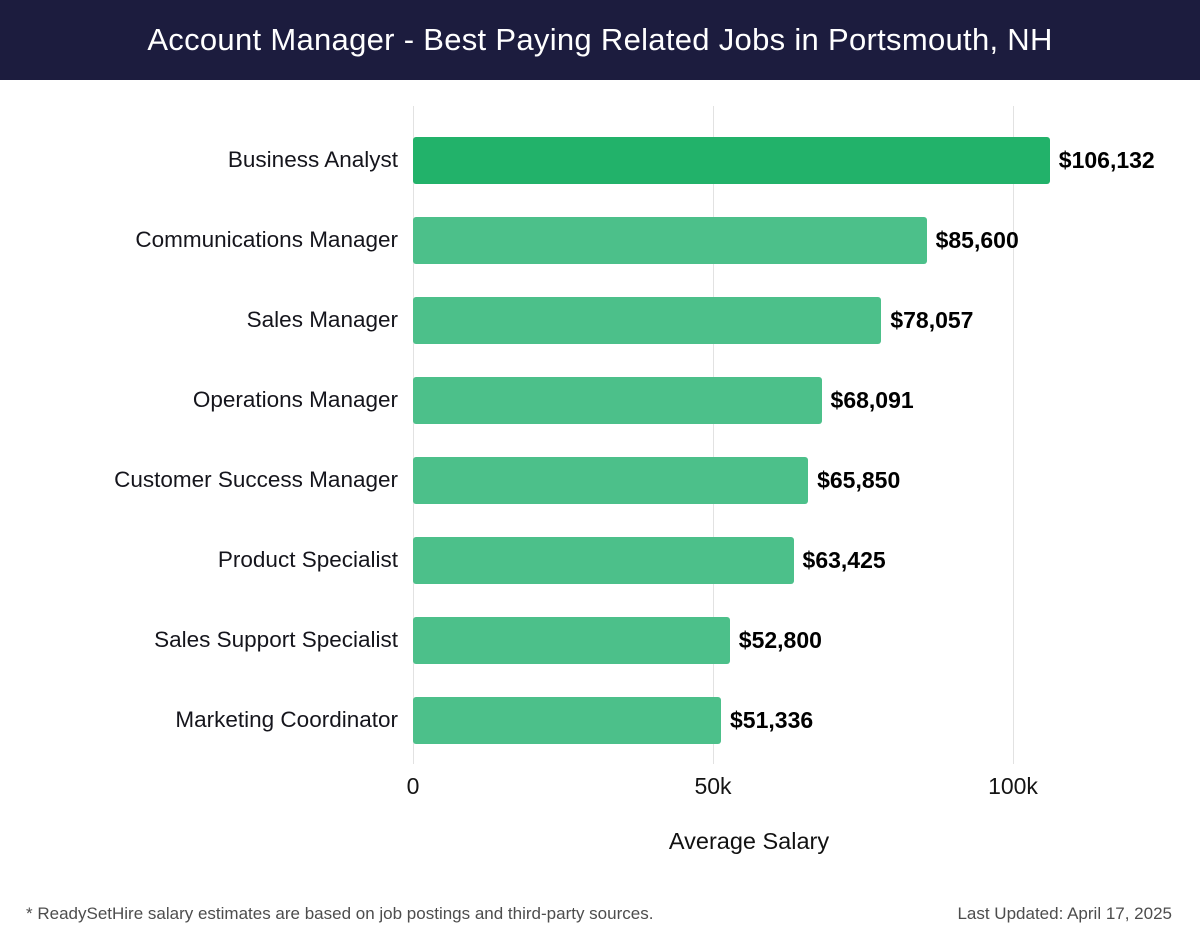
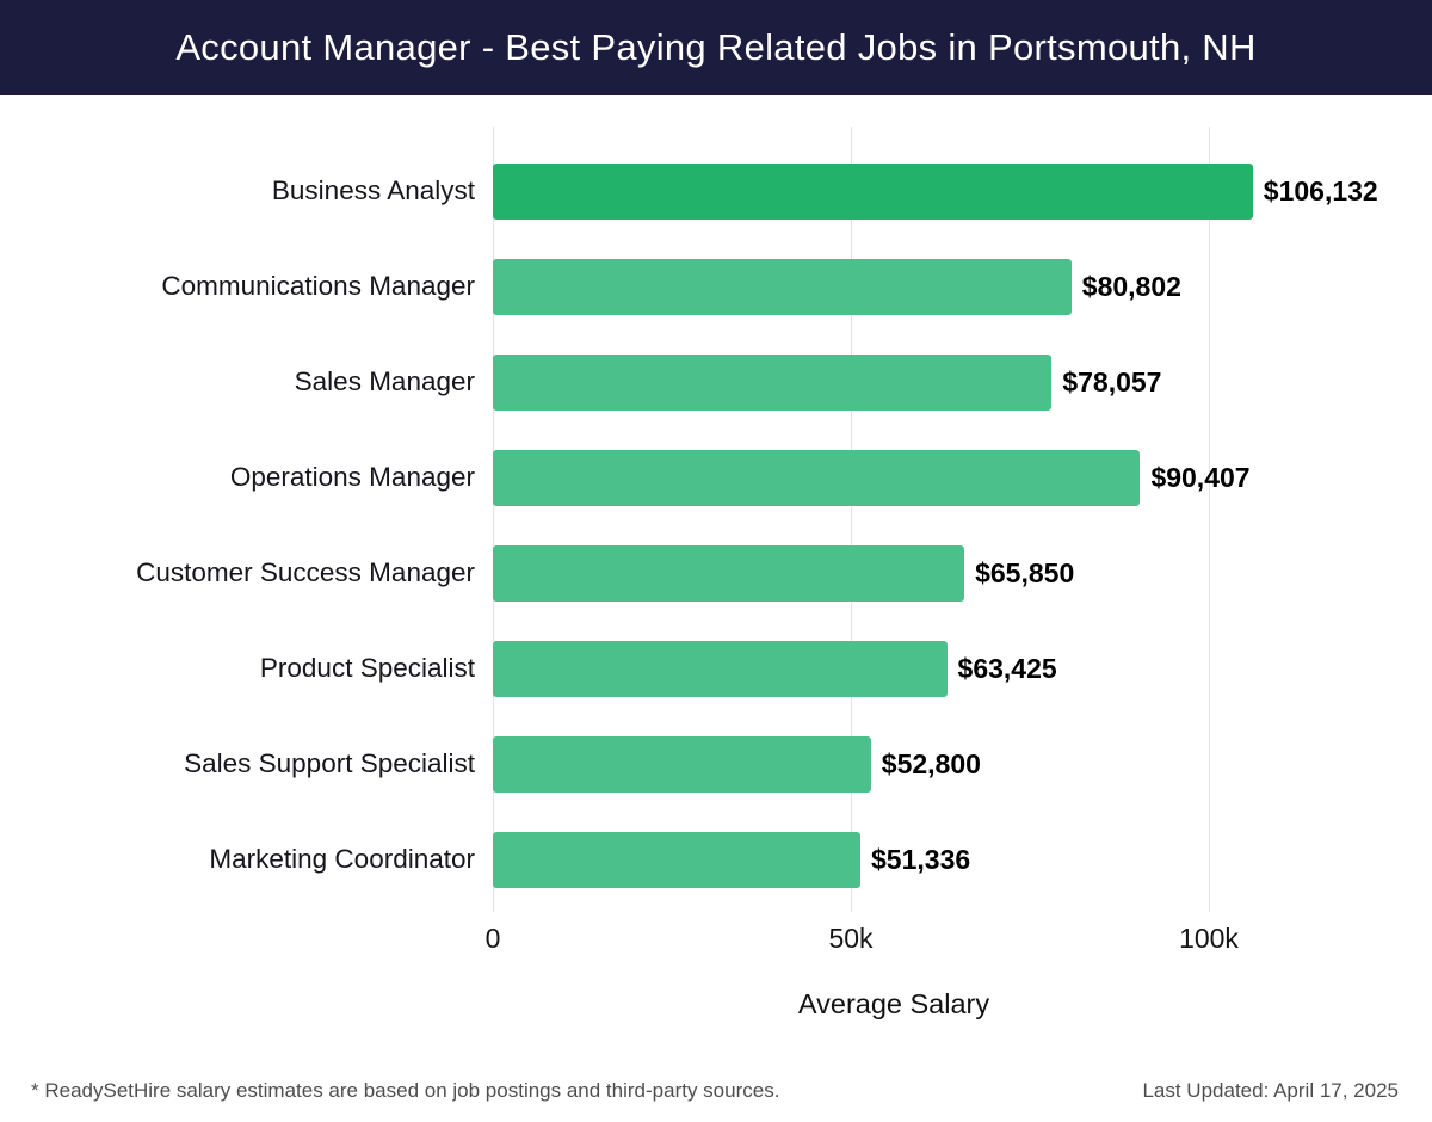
Communications Manager: $85,600 -> $80,802
Operations Manager: $68,091 -> $90,407
